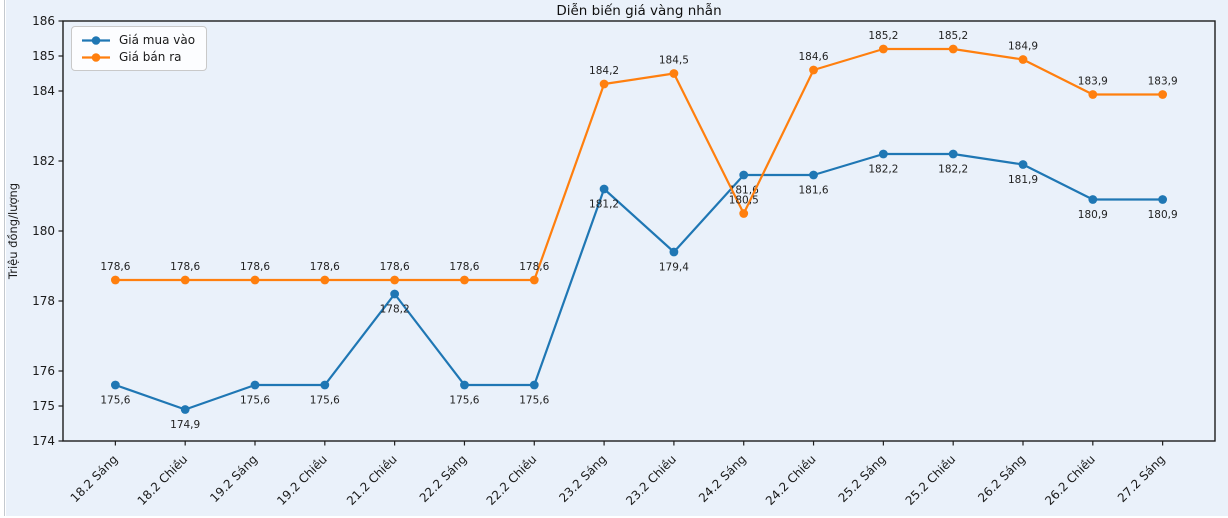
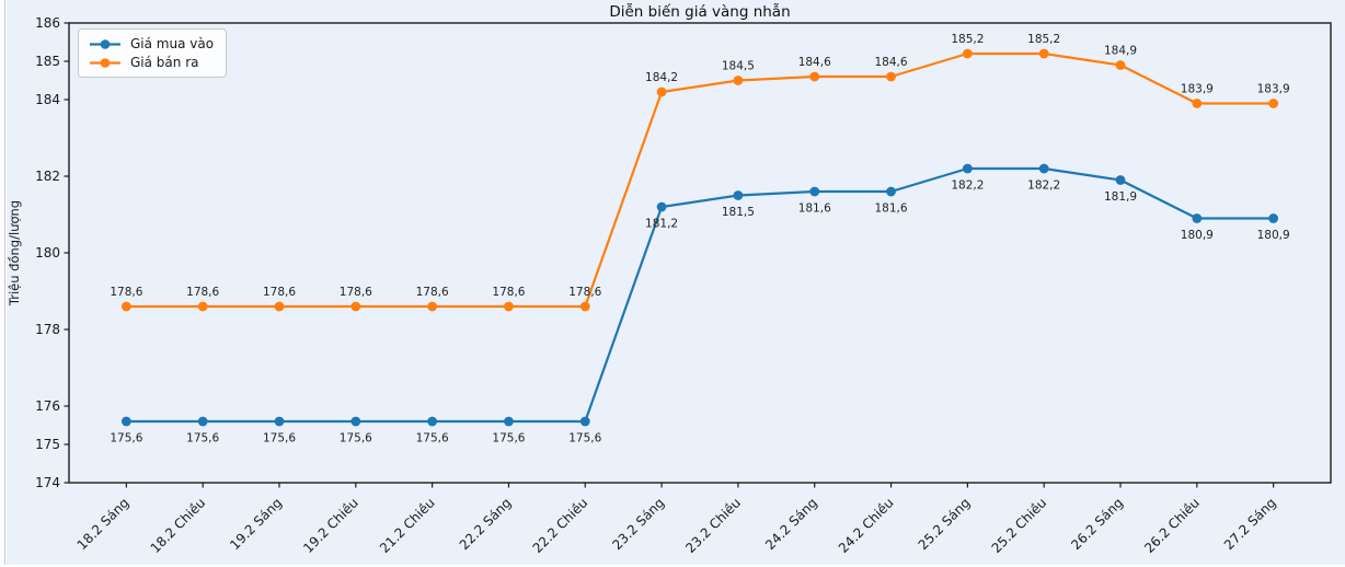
Giá mua vào/18.2 Chiều: 174,9 -> 175,6
Giá mua vào/21.2 Chiều: 178,2 -> 175,6
Giá mua vào/23.2 Chiều: 179,4 -> 181,5
Giá bán ra/24.2 Sáng: 180,5 -> 184,6
